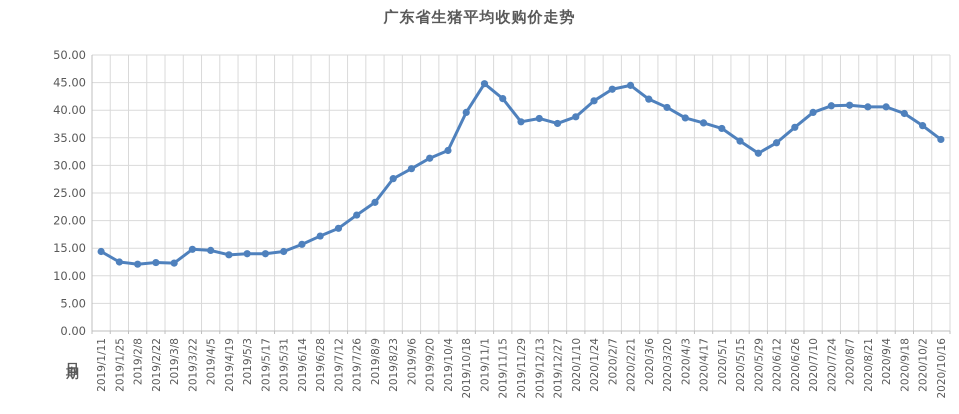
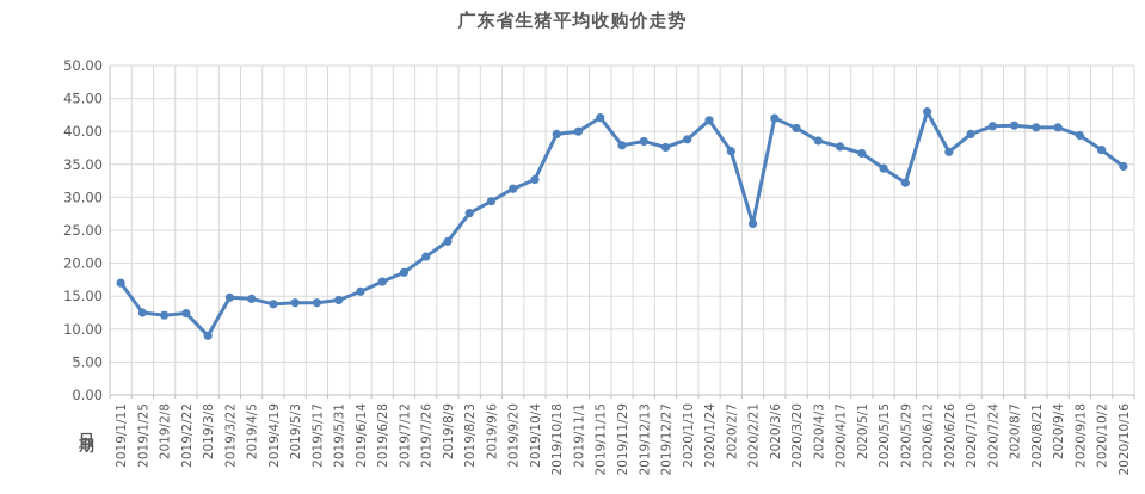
2019/1/11: 14 -> 17
2019/3/8: 12 -> 9
2019/11/1: 45 -> 40
2020/2/7: 44 -> 37
2020/2/21: 44 -> 26
2020/6/12: 34 -> 43
